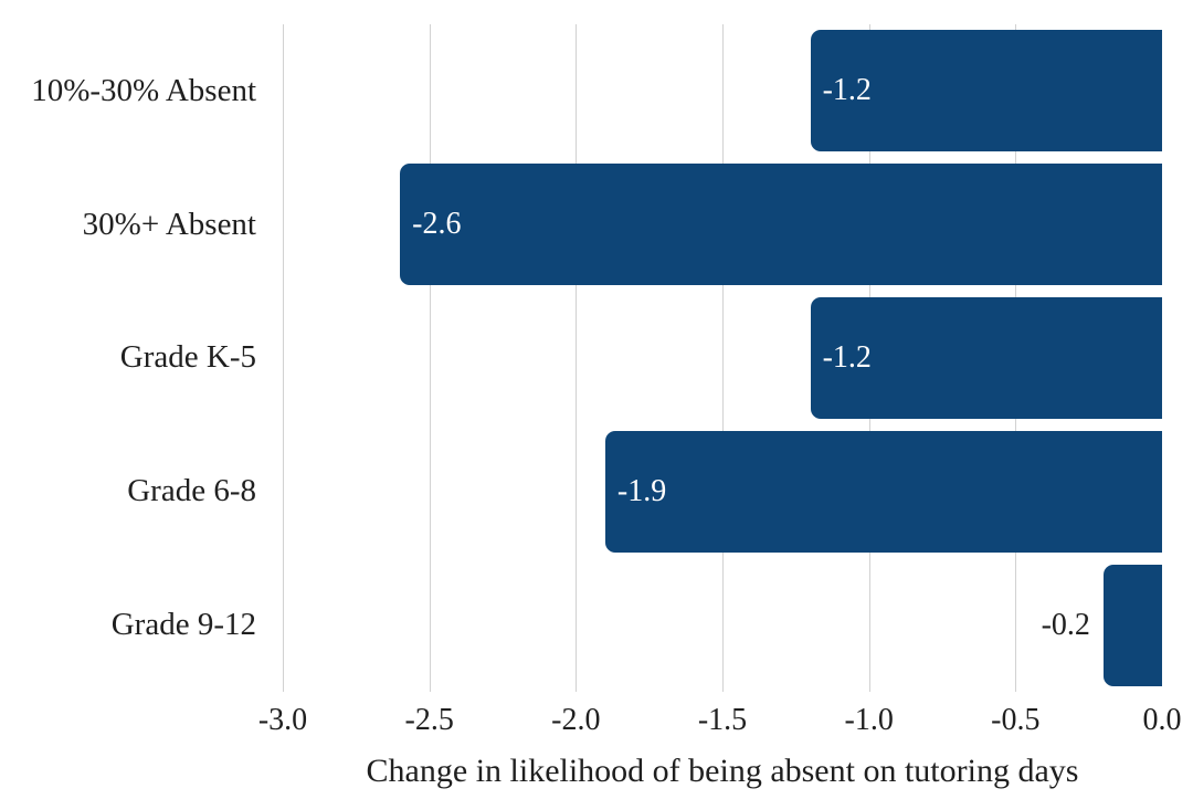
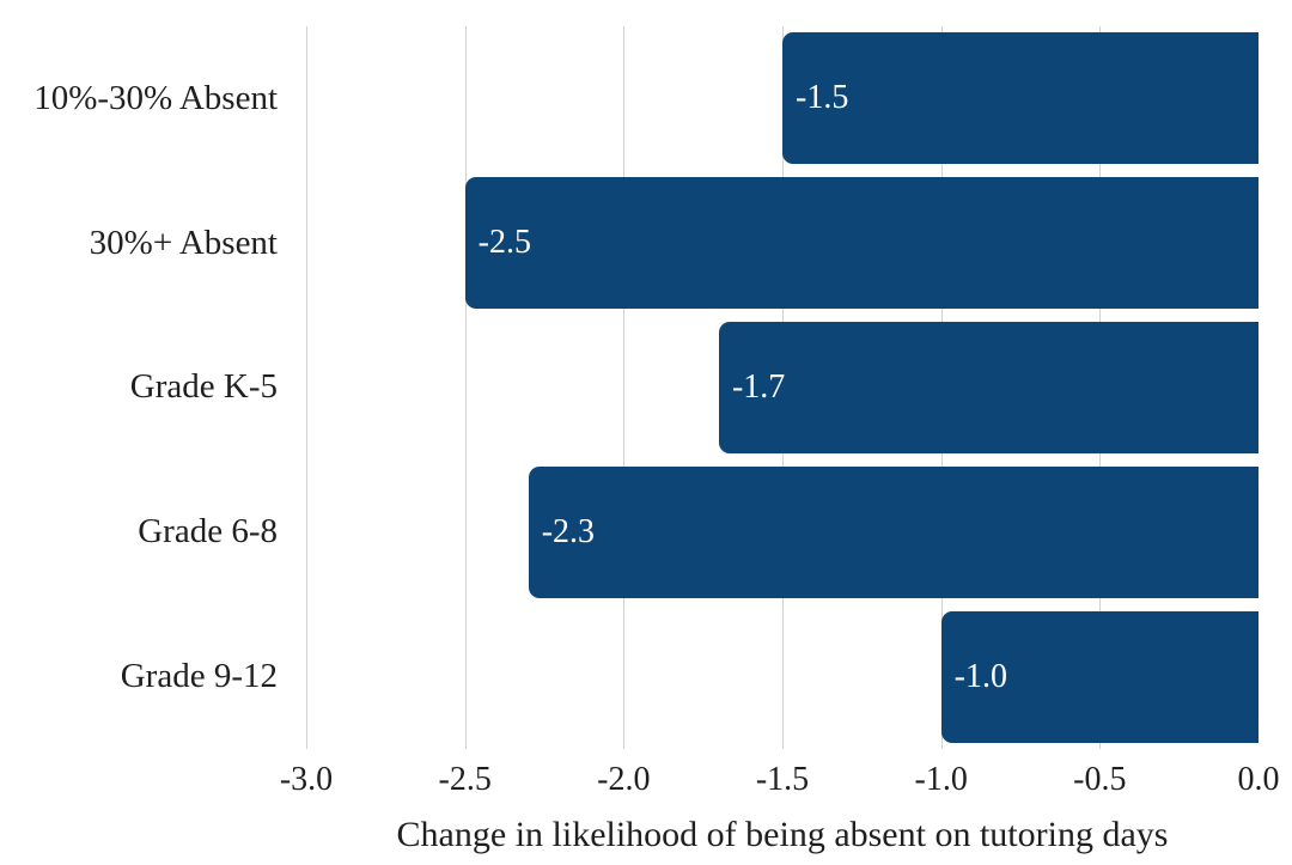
10%-30% Absent: -1.2 -> -1.5
30%+ Absent: -2.6 -> -2.5
Grade K-5: -1.2 -> -1.7
Grade 6-8: -1.9 -> -2.3
Grade 9-12: -0.2 -> -1.0
